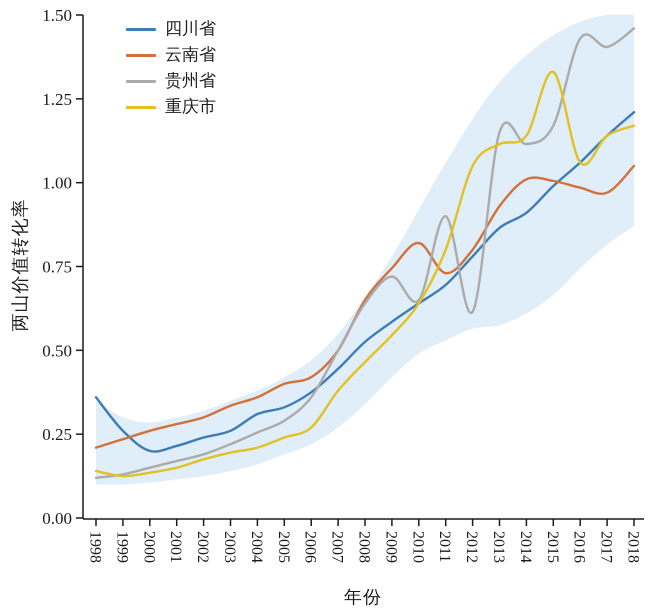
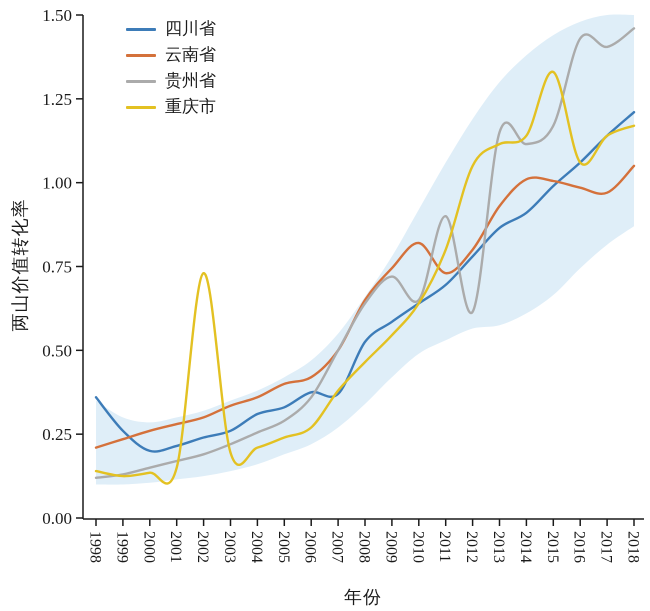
重庆市/2002: 0.17 -> 0.73
四川省/2007: 0.45 -> 0.37
